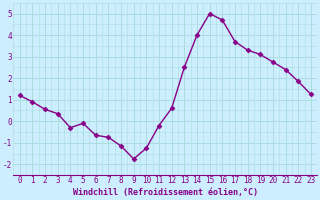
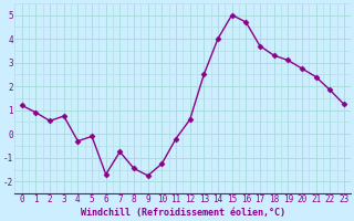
3: 0.35 -> 0.75
6: -0.65 -> -1.70
8: -1.15 -> -1.45
